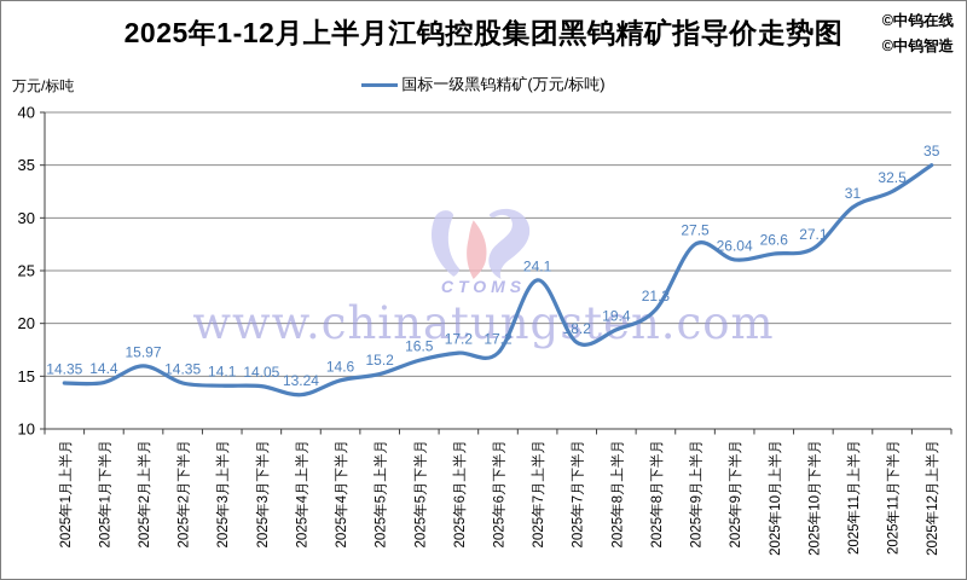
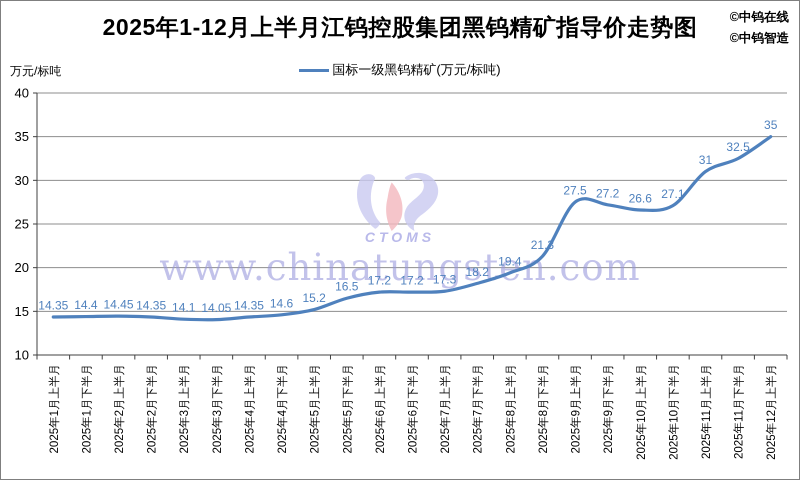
2025年2月上半月: 15.97 -> 14.45
2025年4月上半月: 13.24 -> 14.35
2025年7月上半月: 24.1 -> 17.3
2025年9月下半月: 26.04 -> 27.2
